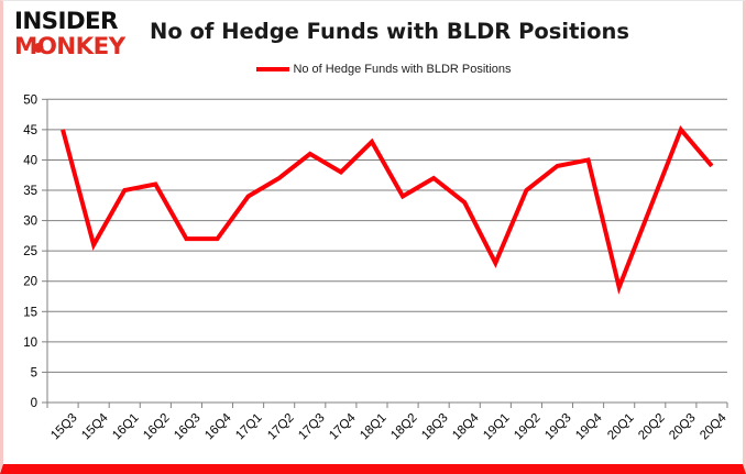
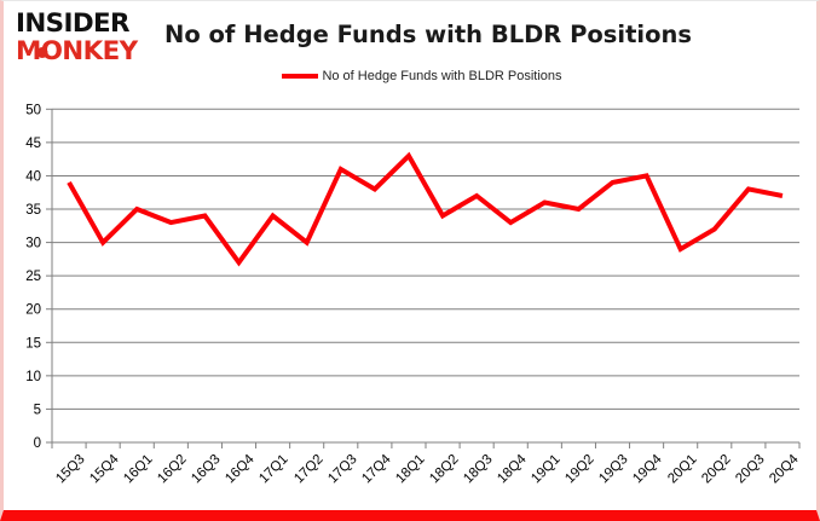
15Q3: 45 -> 39
15Q4: 26 -> 30
16Q2: 36 -> 33
16Q3: 27 -> 34
17Q2: 37 -> 30
19Q1: 23 -> 36
20Q1: 19 -> 29
20Q3: 45 -> 38
20Q4: 39 -> 37
